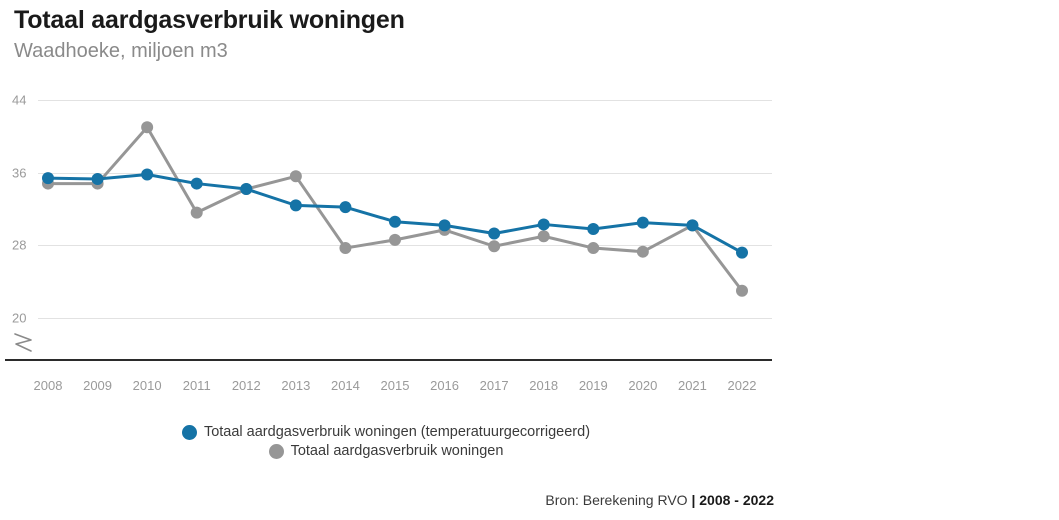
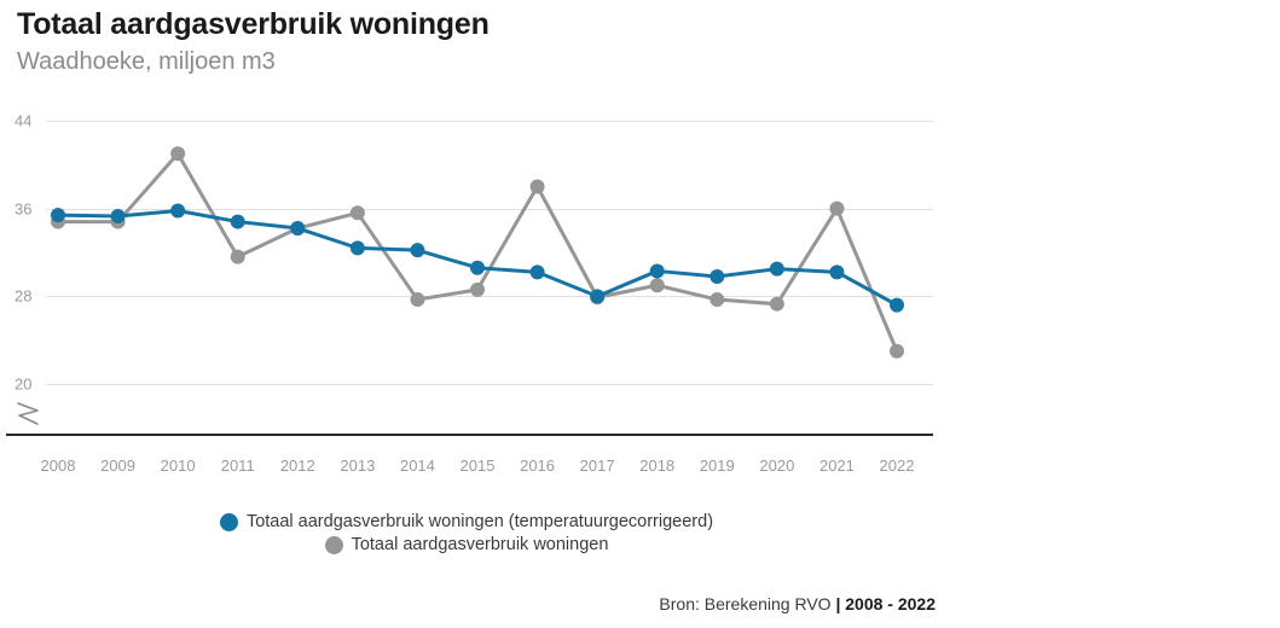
Totaal aardgasverbruik woningen/2016: 30 -> 38
Totaal aardgasverbruik woningen (temperatuurgecorrigeerd)/2017: 29 -> 28
Totaal aardgasverbruik woningen/2021: 30 -> 36
